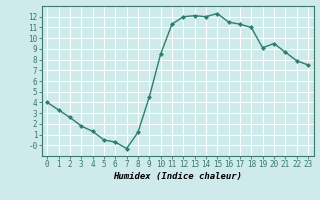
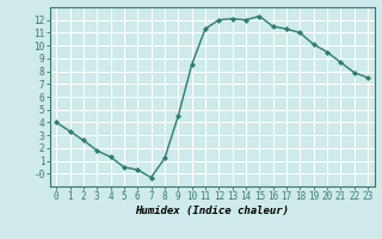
19: 9.1 -> 10.1
